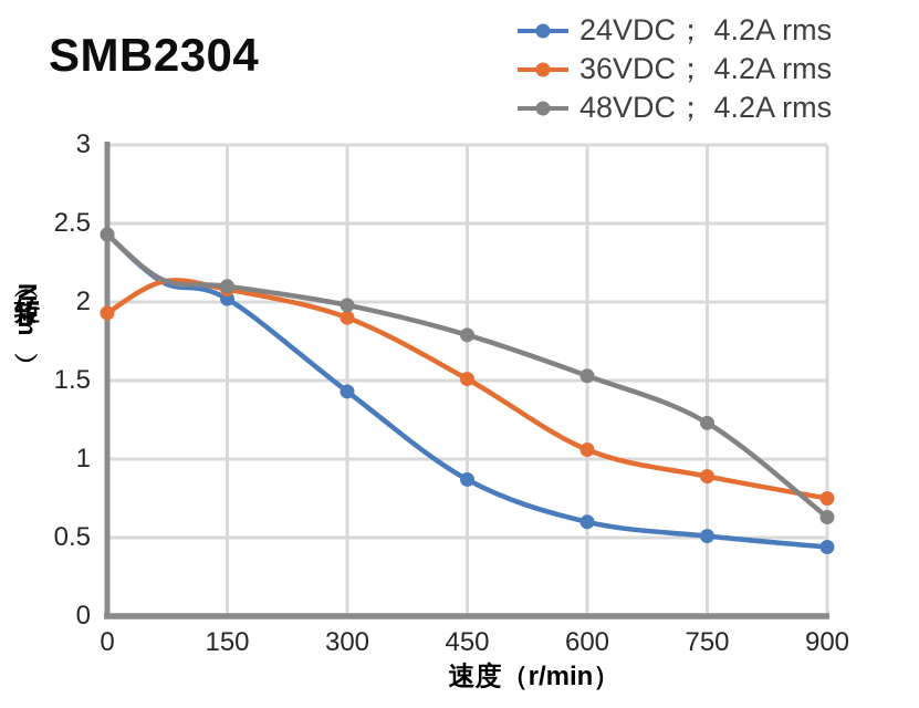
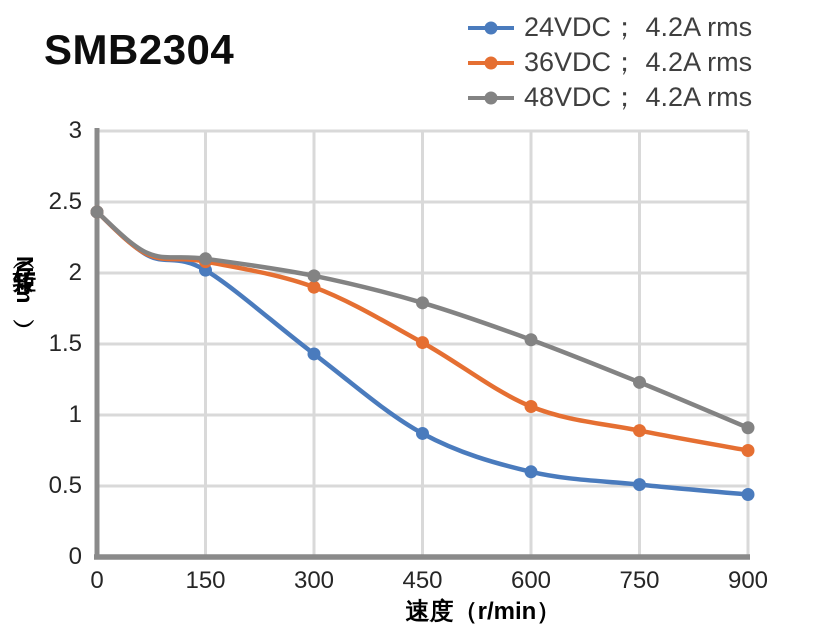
36VDC； 4.2A rms/0: 1.93 -> 2.43
48VDC； 4.2A rms/900: 0.63 -> 0.91
